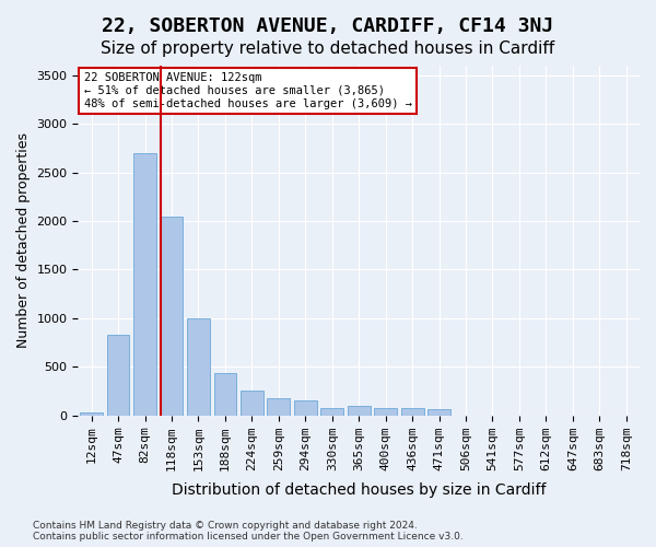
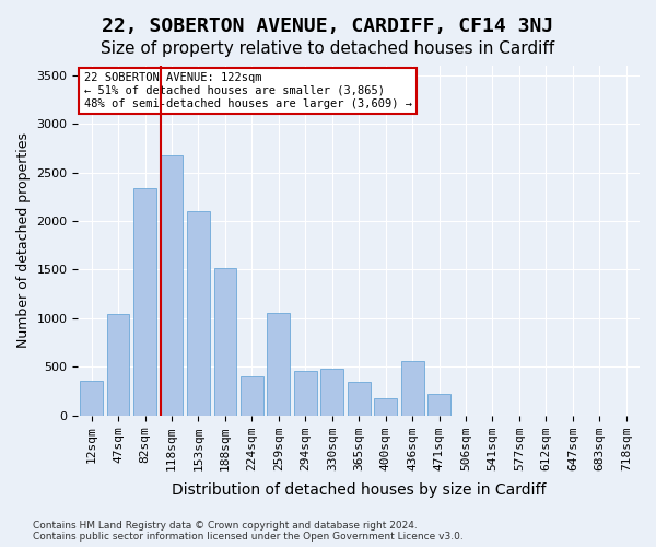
12sqm: 30 -> 360
47sqm: 830 -> 1040
82sqm: 2700 -> 2340
118sqm: 2050 -> 2680
153sqm: 1000 -> 2100
188sqm: 430 -> 1520
224sqm: 250 -> 400
259sqm: 180 -> 1060
294sqm: 150 -> 460
330sqm: 70 -> 480
365sqm: 100 -> 340
400sqm: 70 -> 180
436sqm: 70 -> 560
471sqm: 60 -> 220
